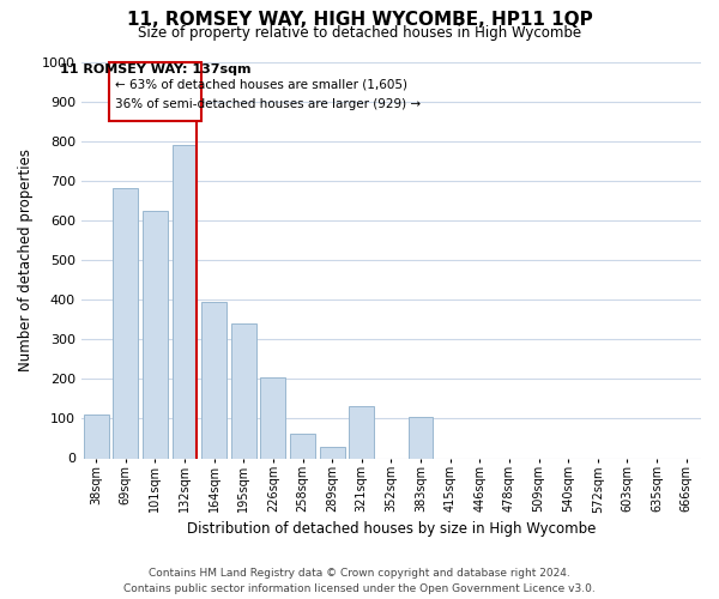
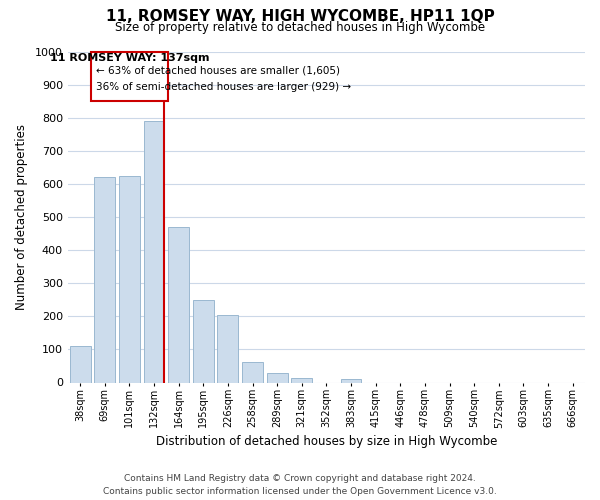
69sqm: 680 -> 622
164sqm: 395 -> 470
195sqm: 340 -> 250
321sqm: 130 -> 15
383sqm: 105 -> 10
